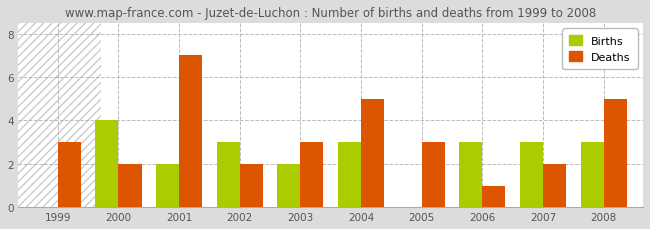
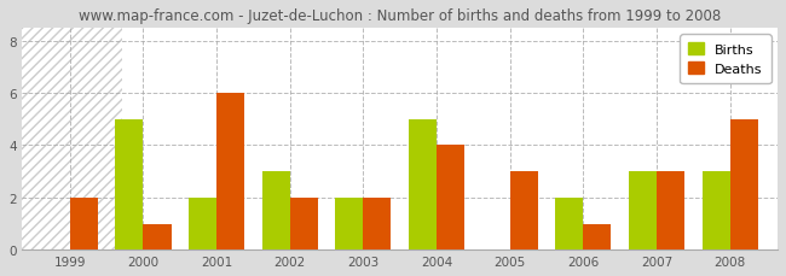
Deaths/1999: 3 -> 2
Births/2000: 4 -> 5
Deaths/2000: 2 -> 1
Deaths/2001: 7 -> 6
Deaths/2003: 3 -> 2
Births/2004: 3 -> 5
Deaths/2004: 5 -> 4
Births/2006: 3 -> 2
Deaths/2007: 2 -> 3
